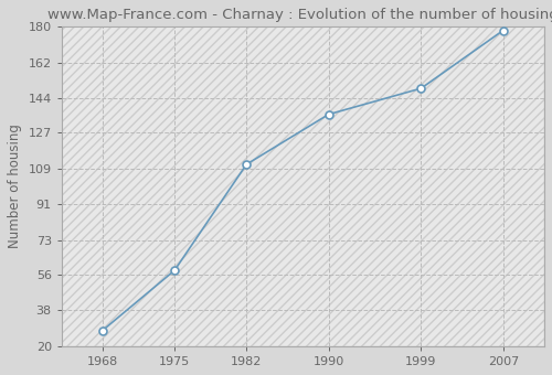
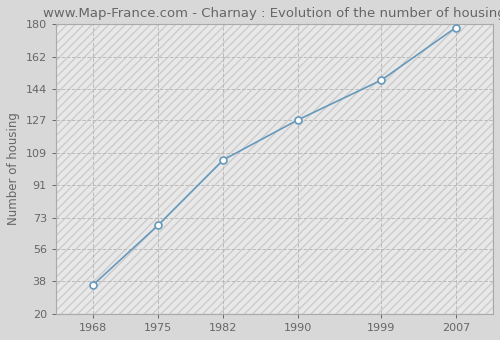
1968: 28 -> 36
1975: 58 -> 69
1982: 111 -> 105
1990: 136 -> 127
